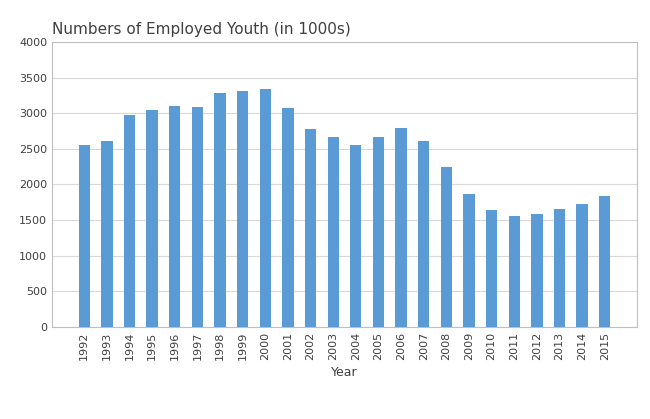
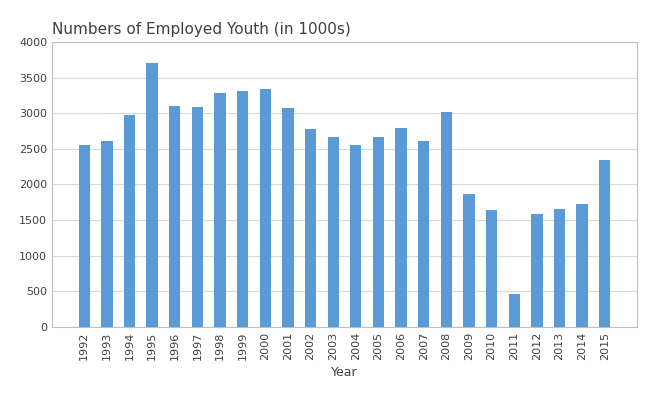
1995: 3050 -> 3700
2008: 2240 -> 3020
2011: 1550 -> 460
2015: 1840 -> 2340
